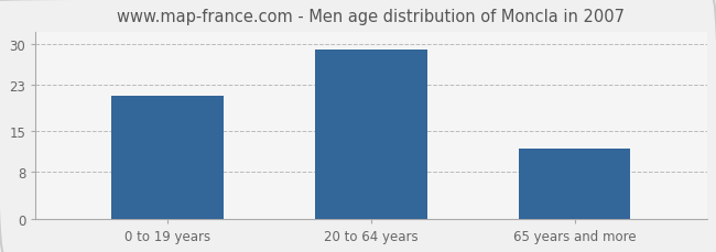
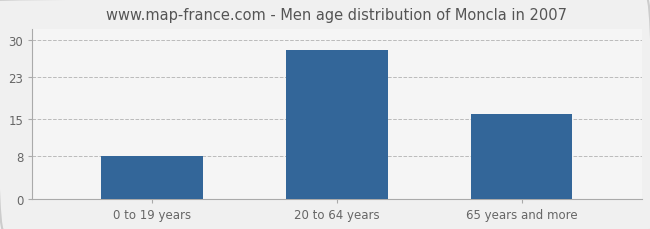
0 to 19 years: 21 -> 8
20 to 64 years: 29 -> 28
65 years and more: 12 -> 16
